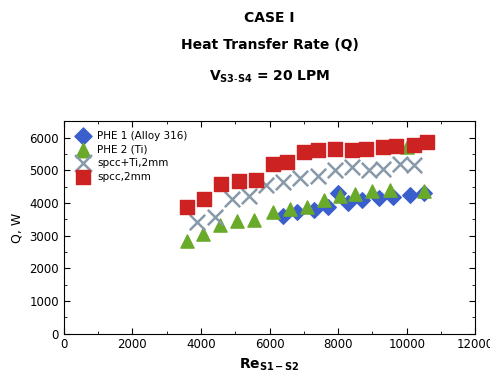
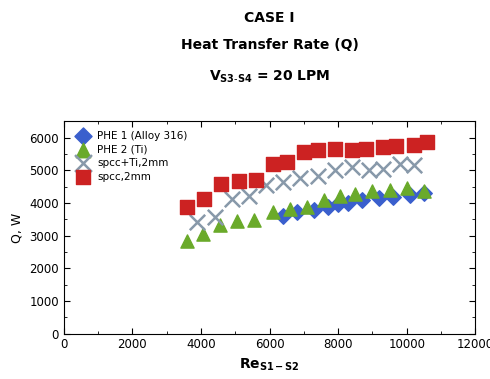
PHE 1 (Alloy 316)/8000: 4300 -> 3960
PHE 2 (Ti)/10000: 5700 -> 4460
